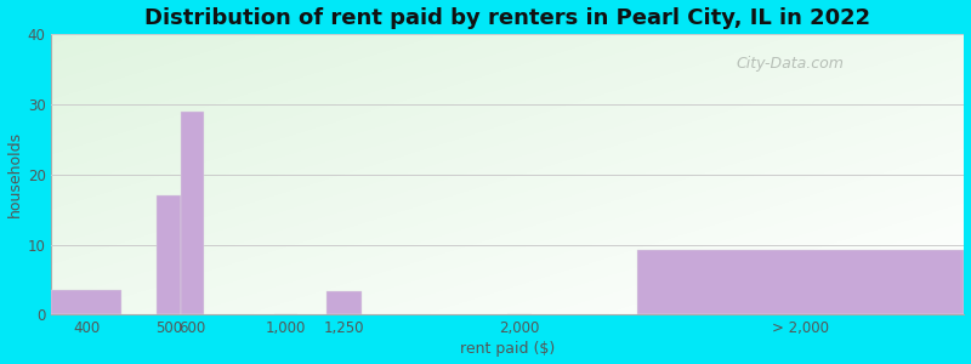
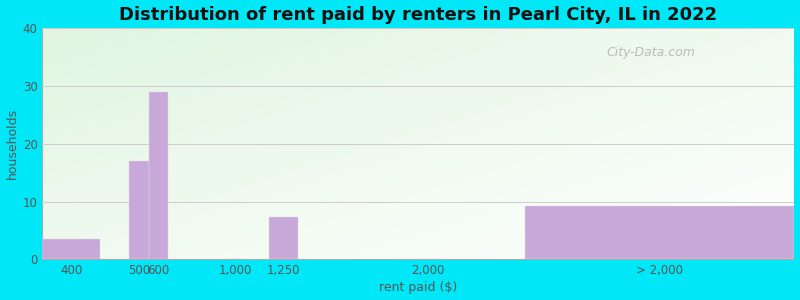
1,250: 3.3 -> 7.4
